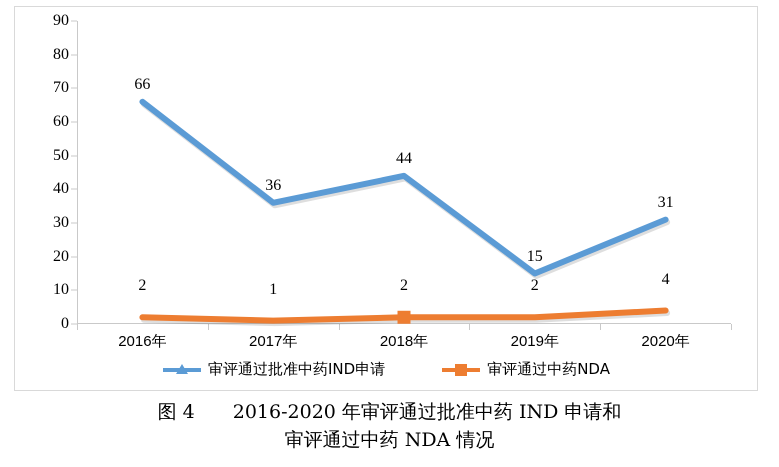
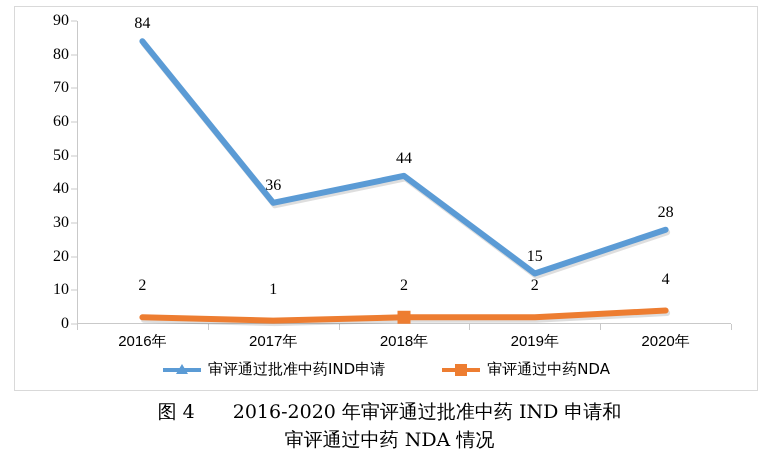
审评通过批准中药IND申请/2016年: 66 -> 84
审评通过批准中药IND申请/2020年: 31 -> 28
